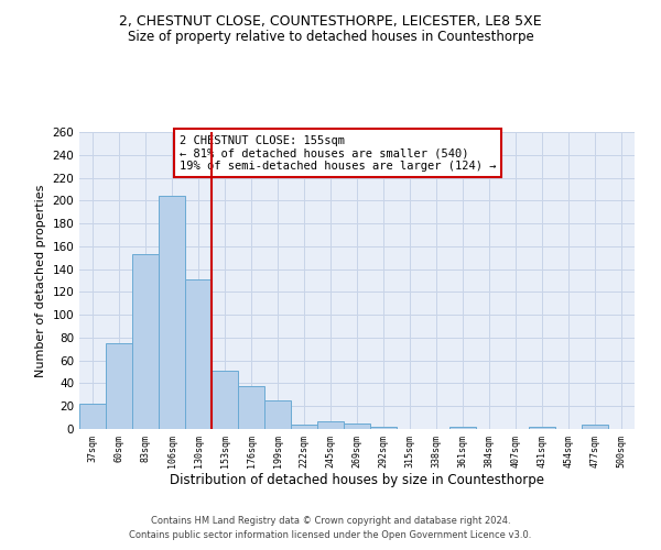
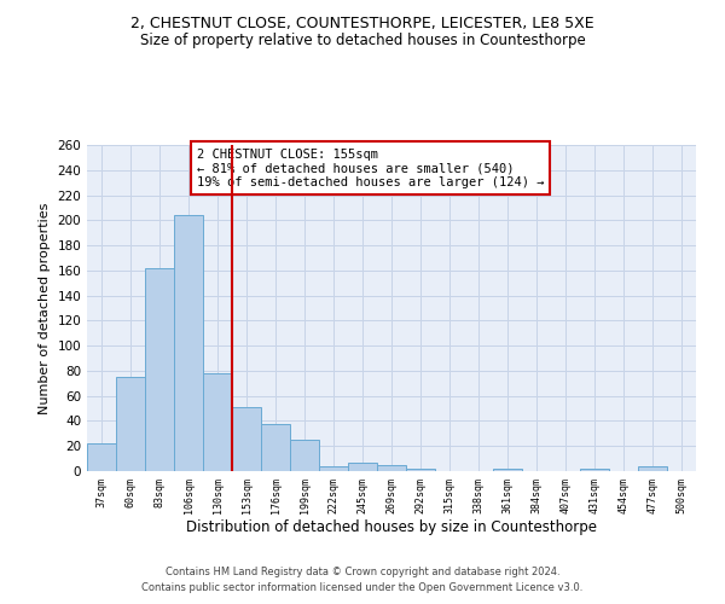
83sqm: 153 -> 162
130sqm: 131 -> 78
